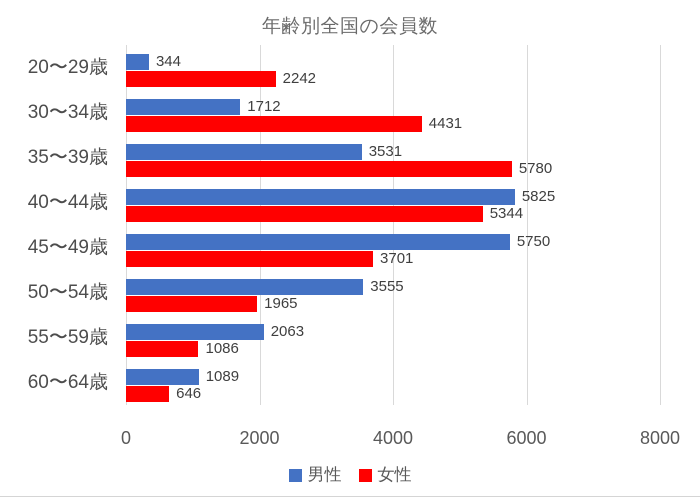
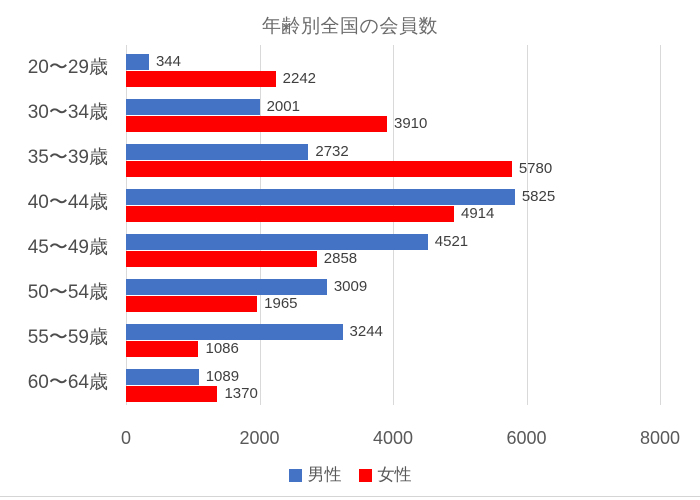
男性/30〜34歳: 1712 -> 2001
女性/30〜34歳: 4431 -> 3910
男性/35〜39歳: 3531 -> 2732
女性/40〜44歳: 5344 -> 4914
男性/45〜49歳: 5750 -> 4521
女性/45〜49歳: 3701 -> 2858
男性/50〜54歳: 3555 -> 3009
男性/55〜59歳: 2063 -> 3244
女性/60〜64歳: 646 -> 1370
